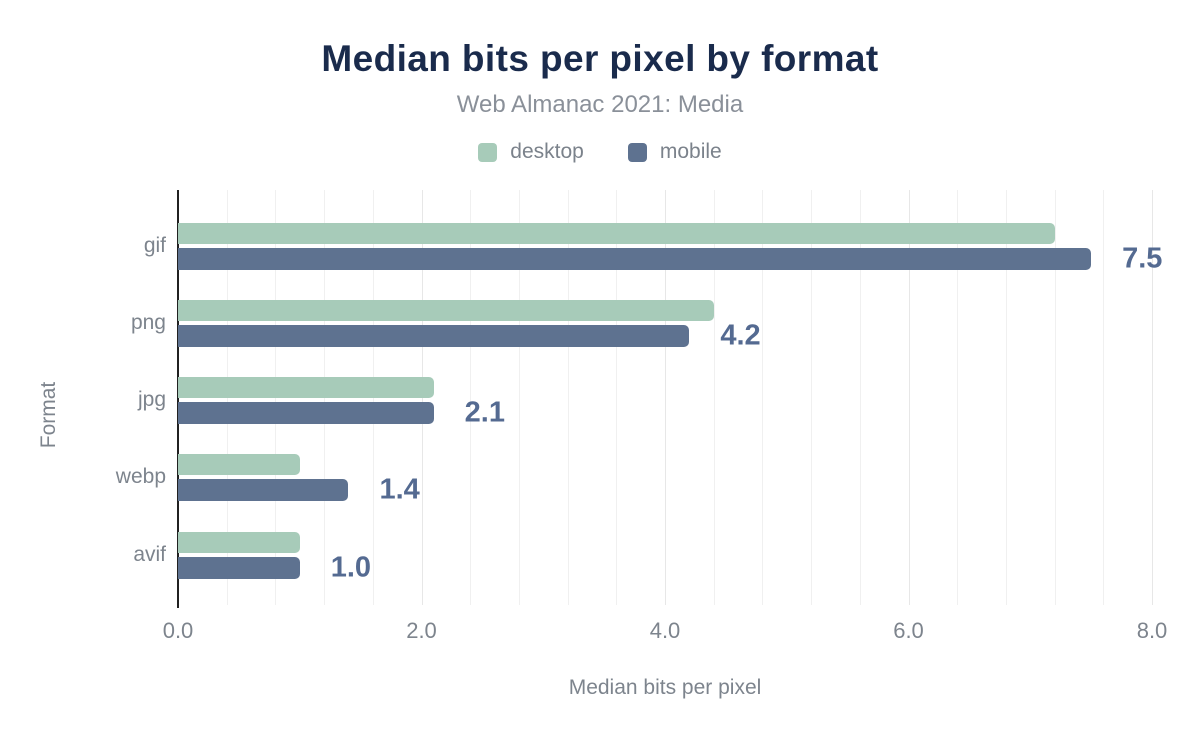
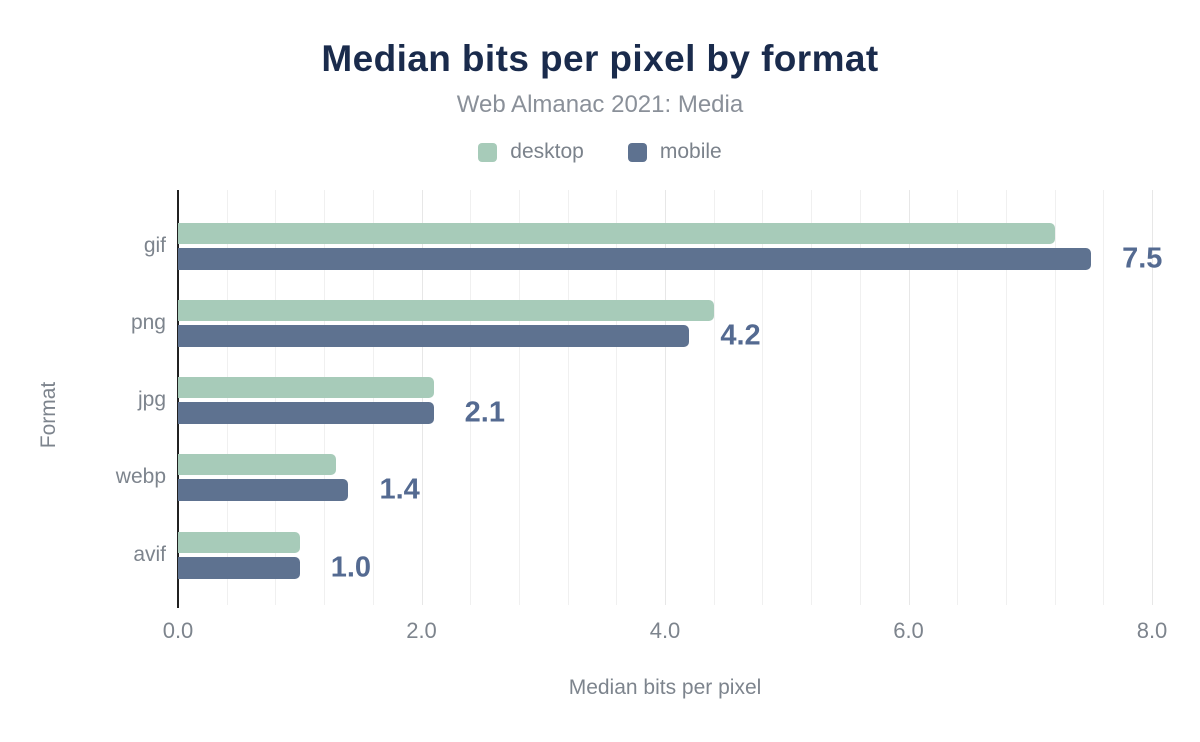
desktop/webp: 1.0 -> 1.3
